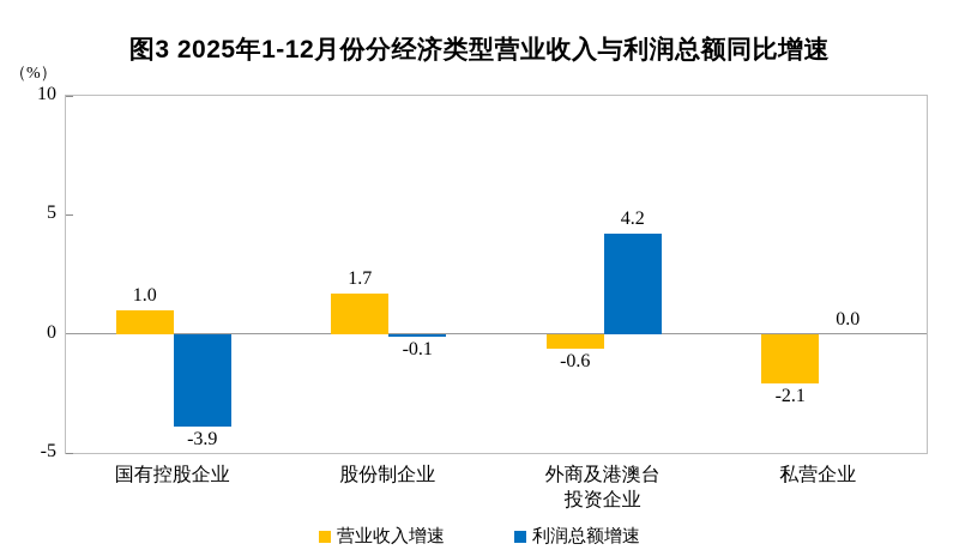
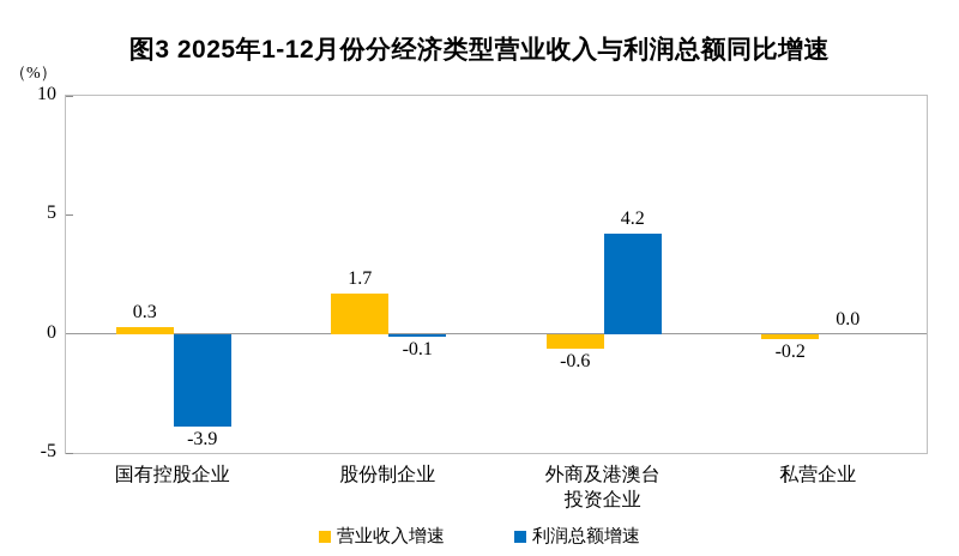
营业收入增速/国有控股企业: 1.0 -> 0.3
营业收入增速/私营企业: -2.1 -> -0.2
